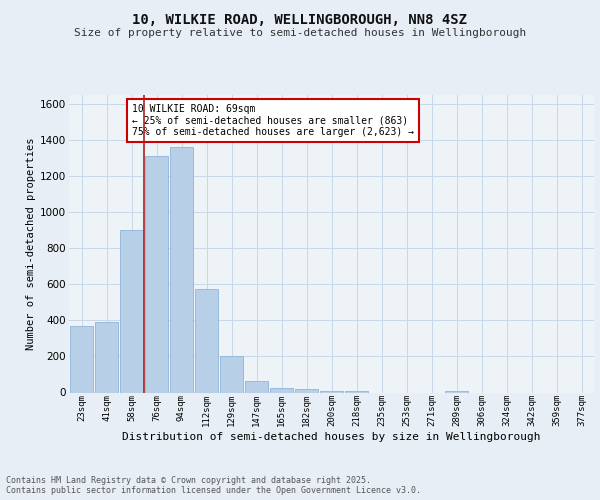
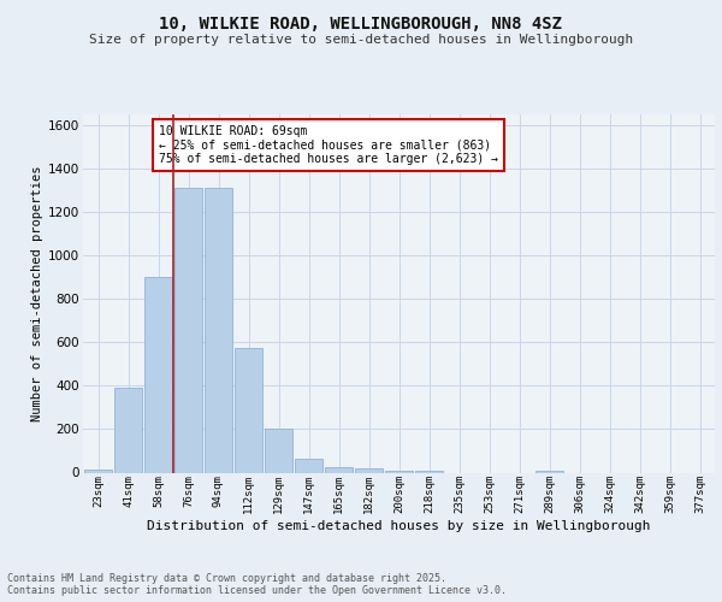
23sqm: 370 -> 20
94sqm: 1360 -> 1310
